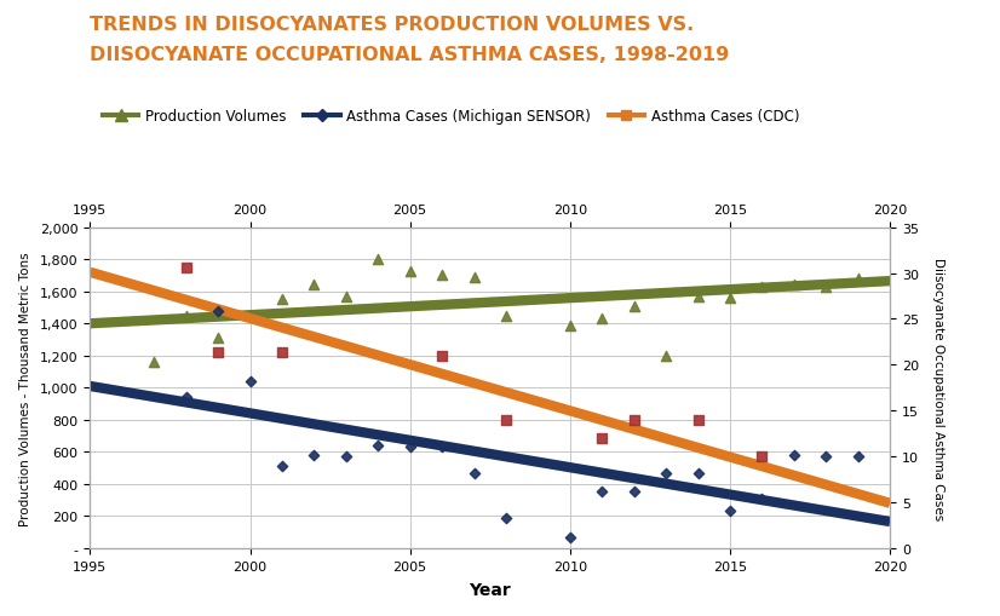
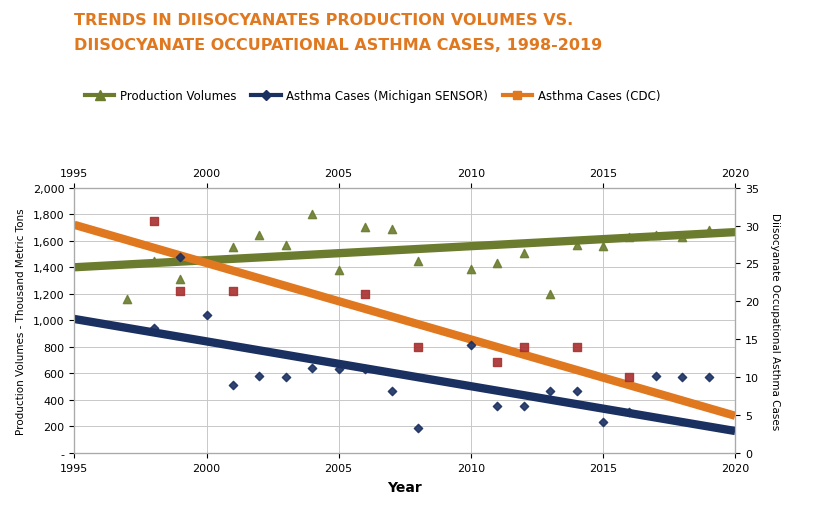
Production Volumes/2005: 1,730 -> 1,380
Asthma Cases (Michigan SENSOR)/2010: 70 -> 810
